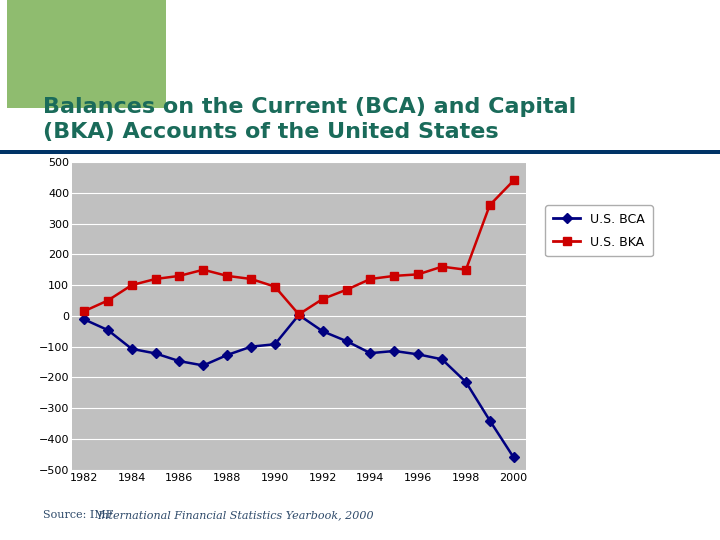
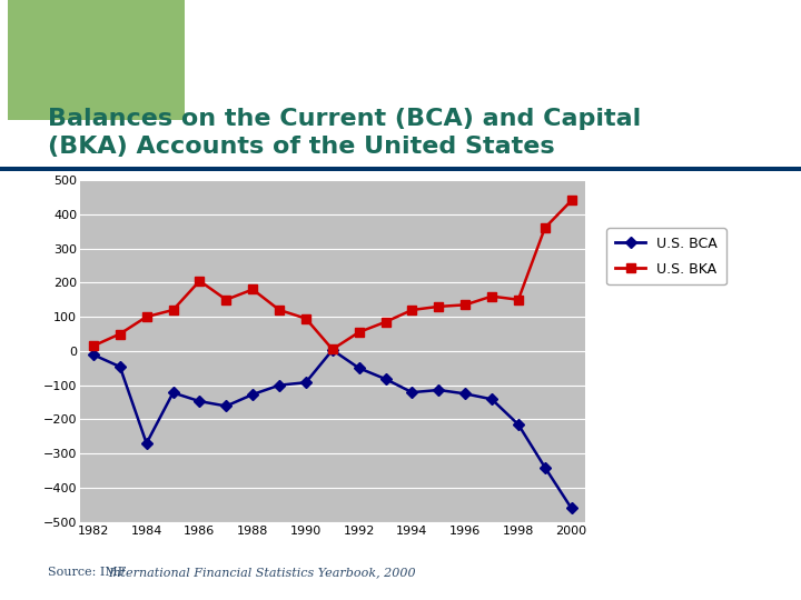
U.S. BCA/1984: -107 -> -270
U.S. BKA/1986: 130 -> 205
U.S. BKA/1988: 130 -> 180
